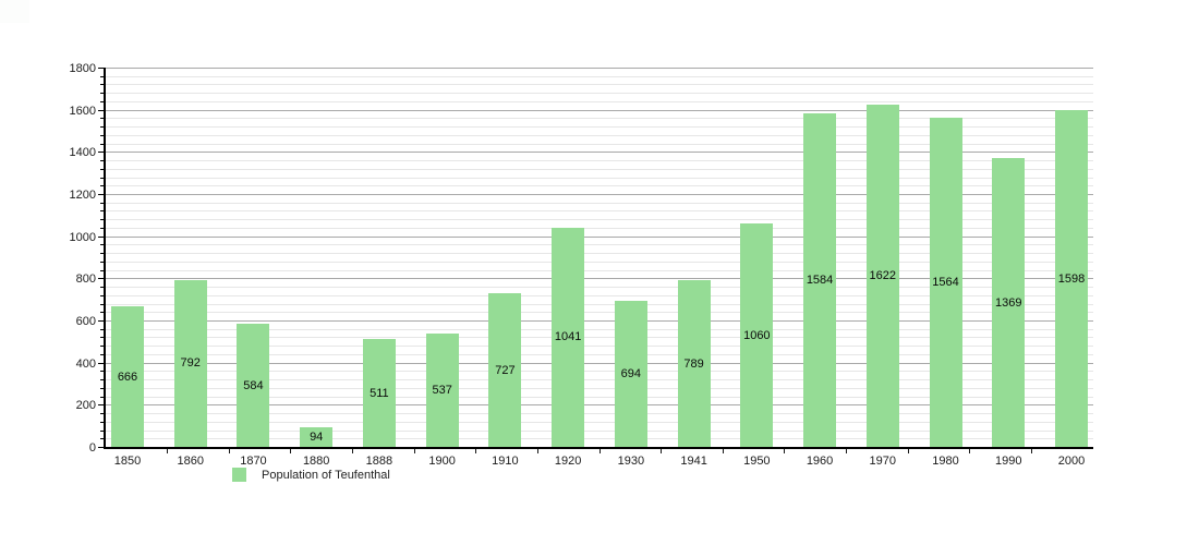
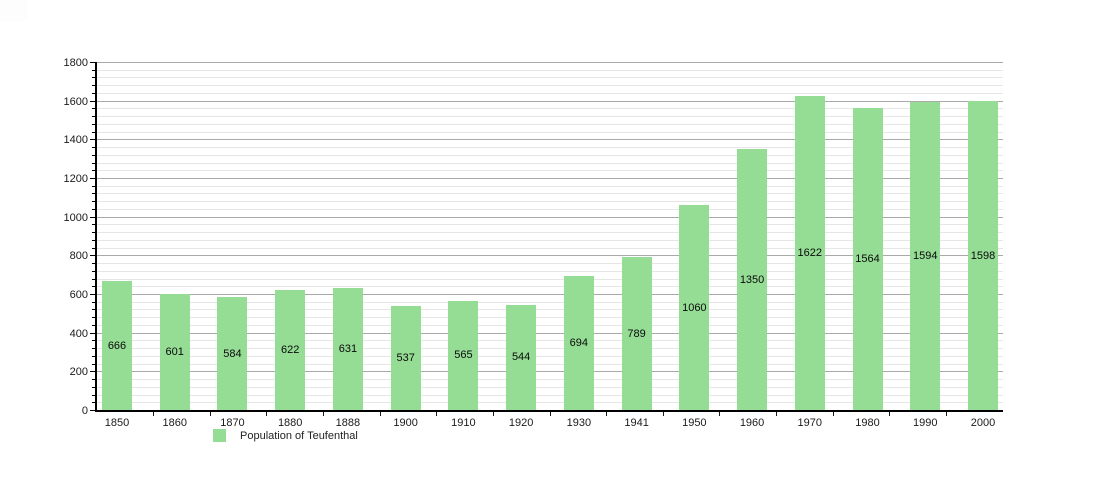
1860: 792 -> 601
1880: 94 -> 622
1888: 511 -> 631
1910: 727 -> 565
1920: 1041 -> 544
1960: 1584 -> 1350
1990: 1369 -> 1594
